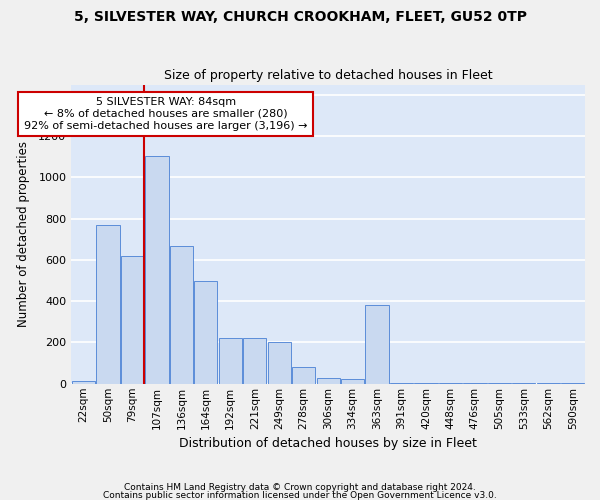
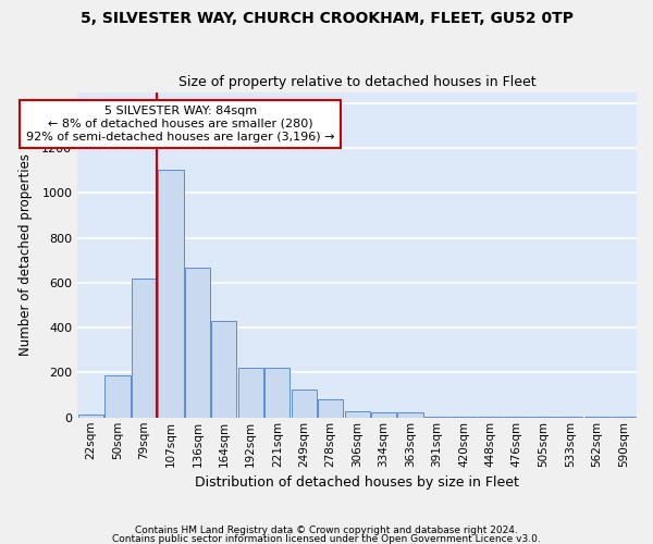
50sqm: 770 -> 190
164sqm: 500 -> 430
249sqm: 200 -> 125
363sqm: 380 -> 25
